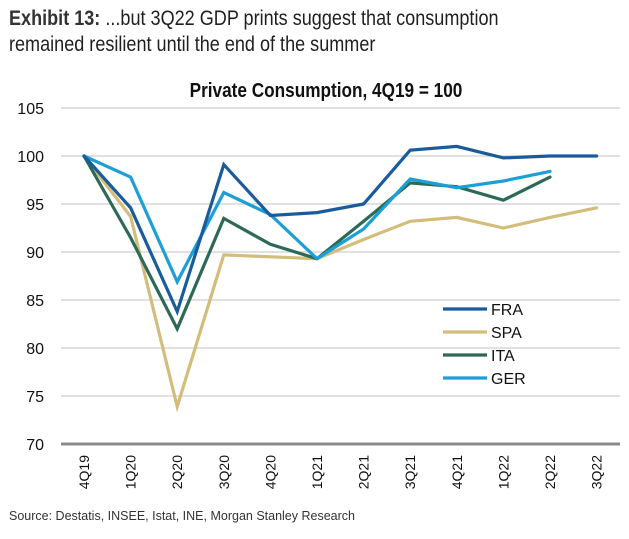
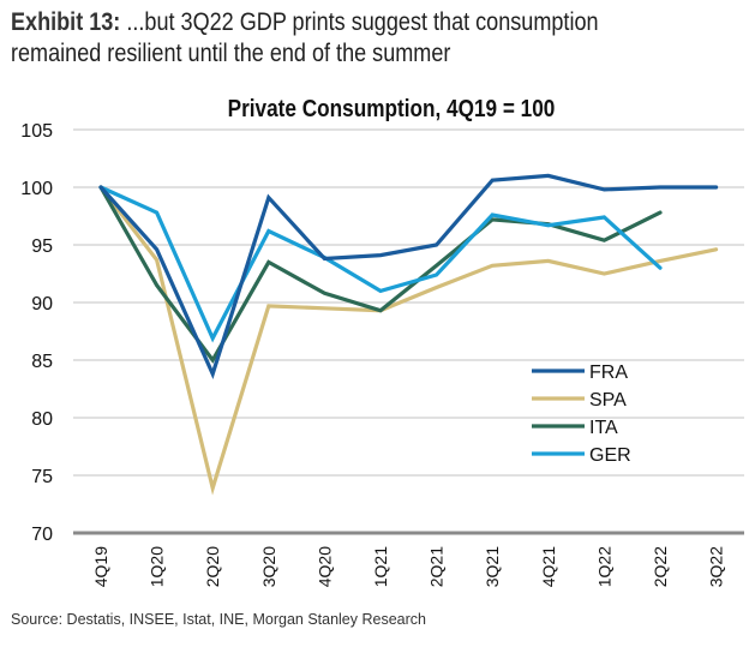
ITA/2Q20: 82 -> 85
GER/1Q21: 89 -> 91
GER/2Q22: 98 -> 93
